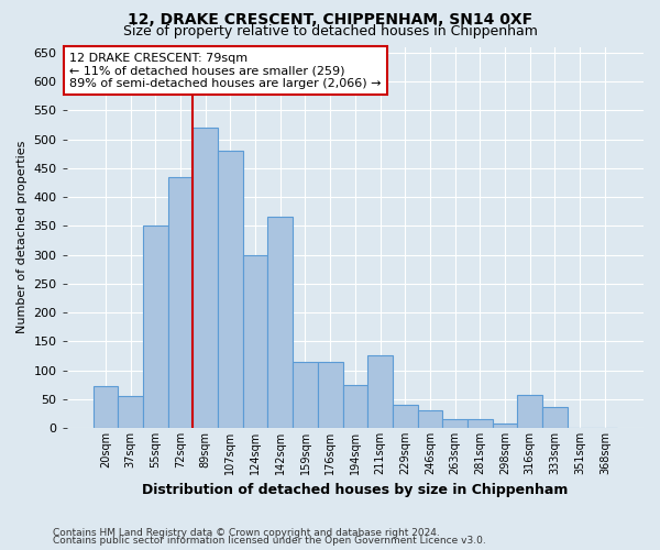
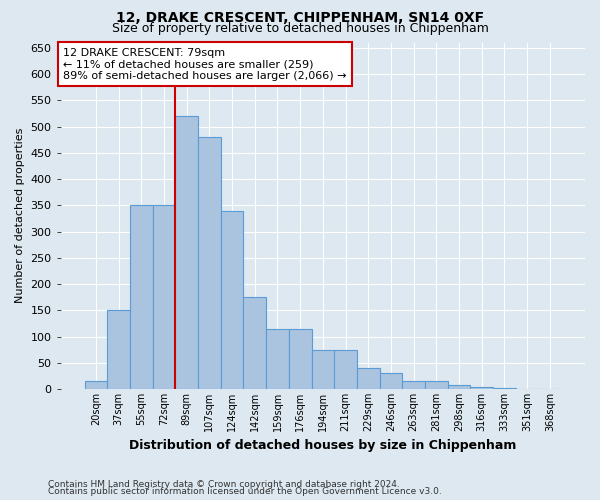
20sqm: 72 -> 15
37sqm: 56 -> 150
72sqm: 434 -> 350
124sqm: 300 -> 340
142sqm: 366 -> 175
211sqm: 126 -> 75
316sqm: 58 -> 3
333sqm: 36 -> 1
